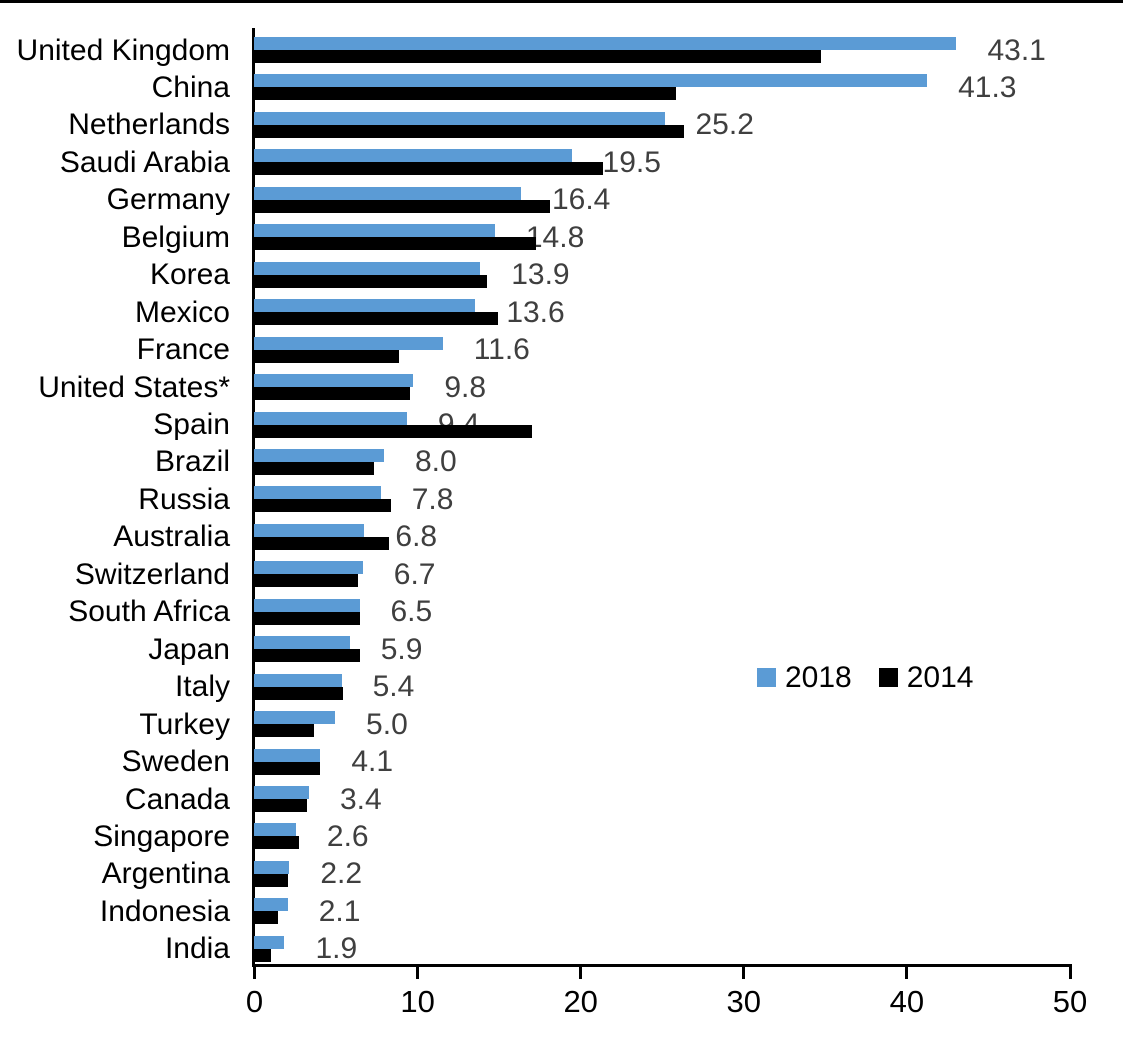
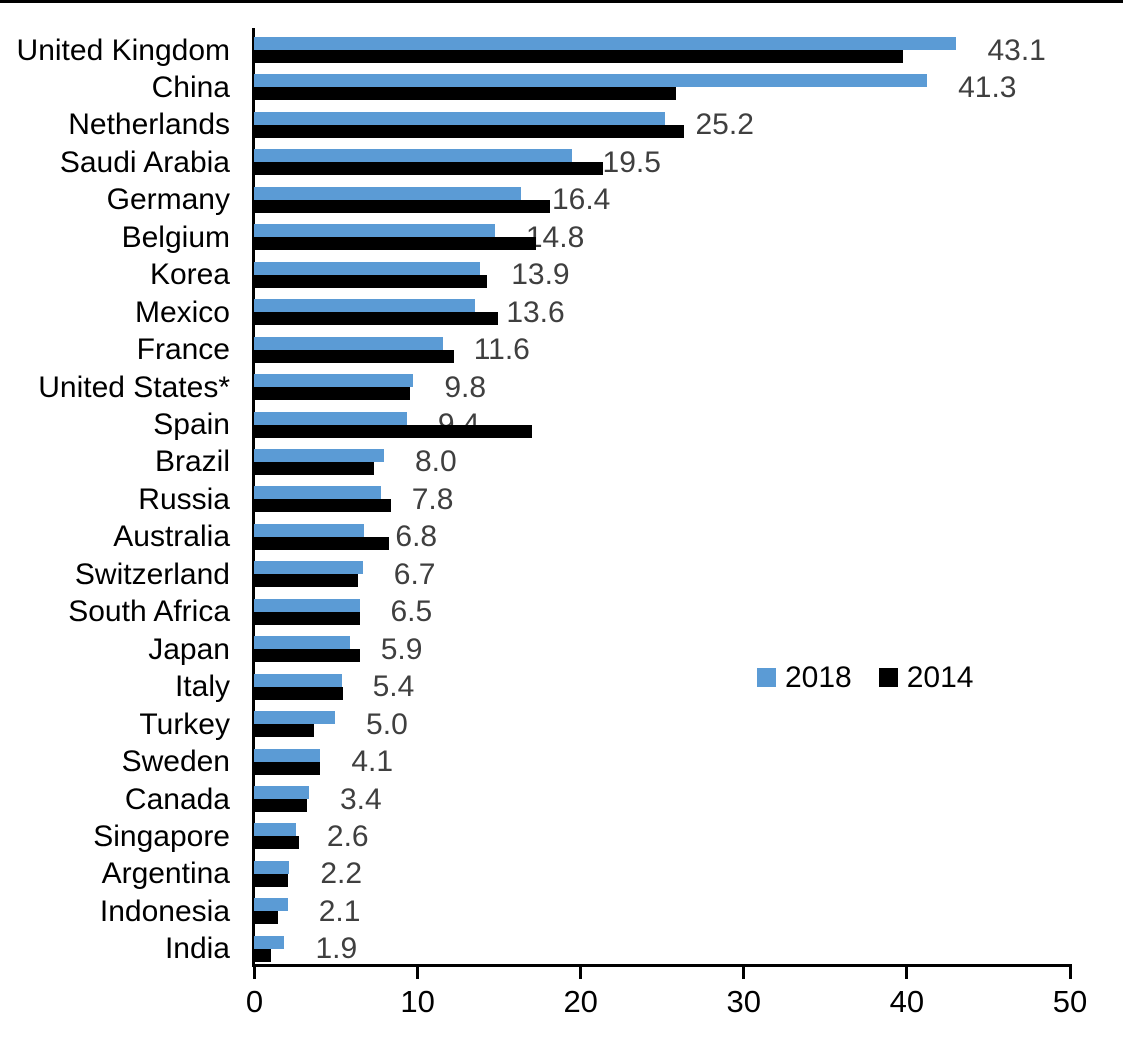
2014/United Kingdom: 34.8 -> 39.8
2014/France: 8.9 -> 12.3
